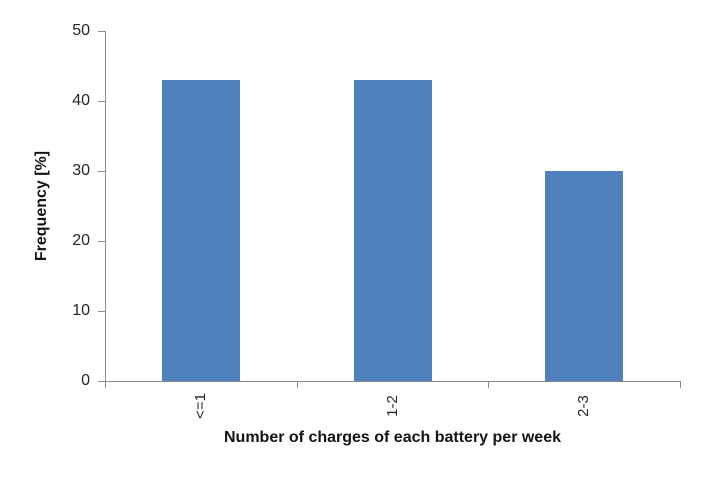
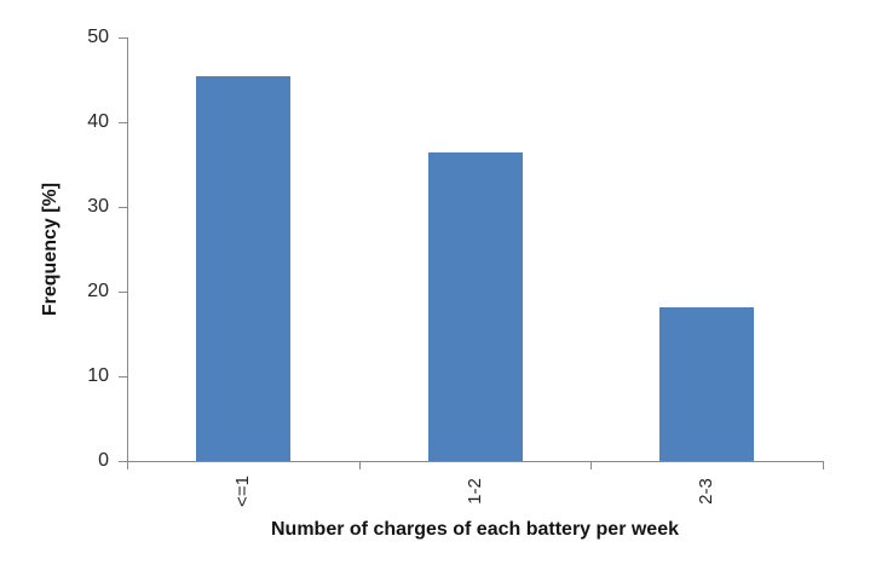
<=1: 43 -> 46
1-2: 43 -> 36
2-3: 30 -> 18
